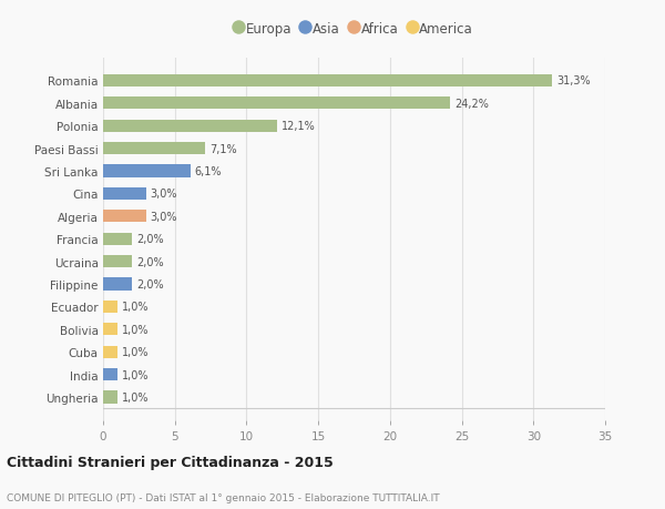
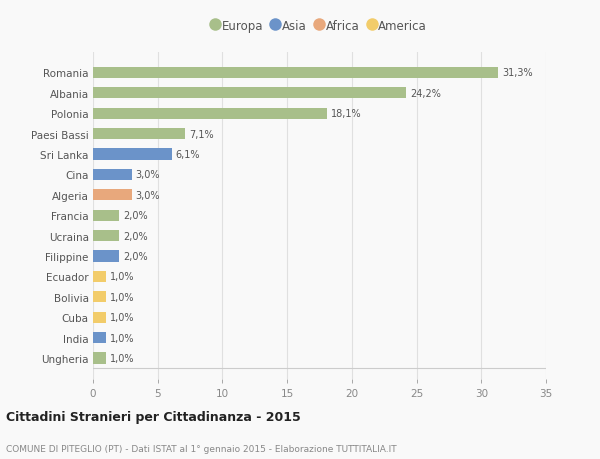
Polonia: 12,1% -> 18,1%
